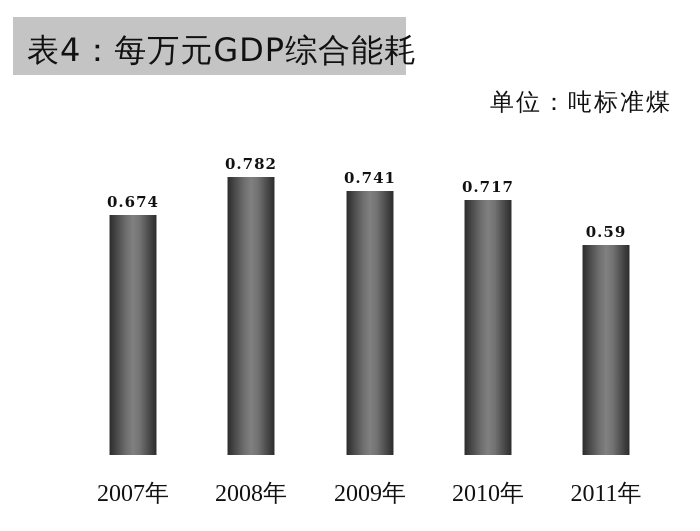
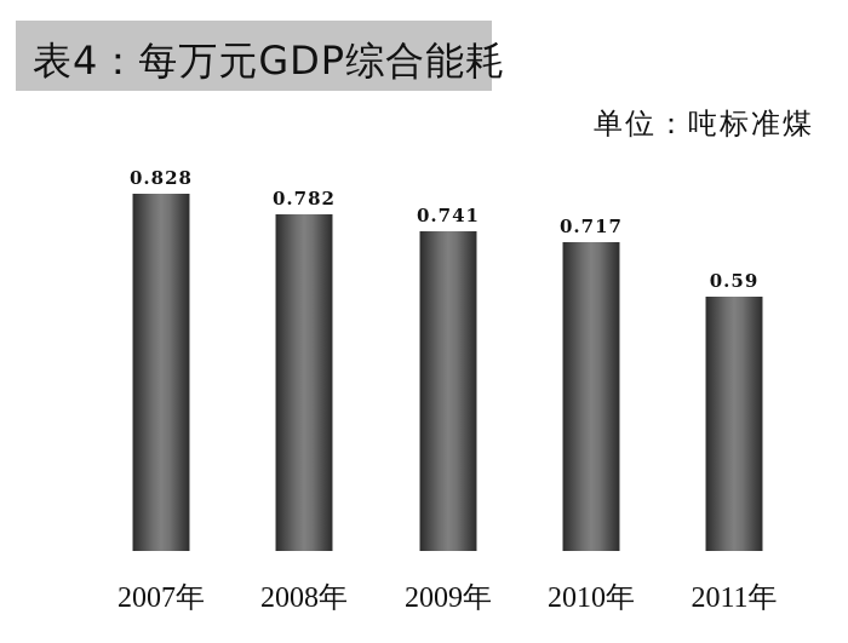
2007年: 0.674 -> 0.828
